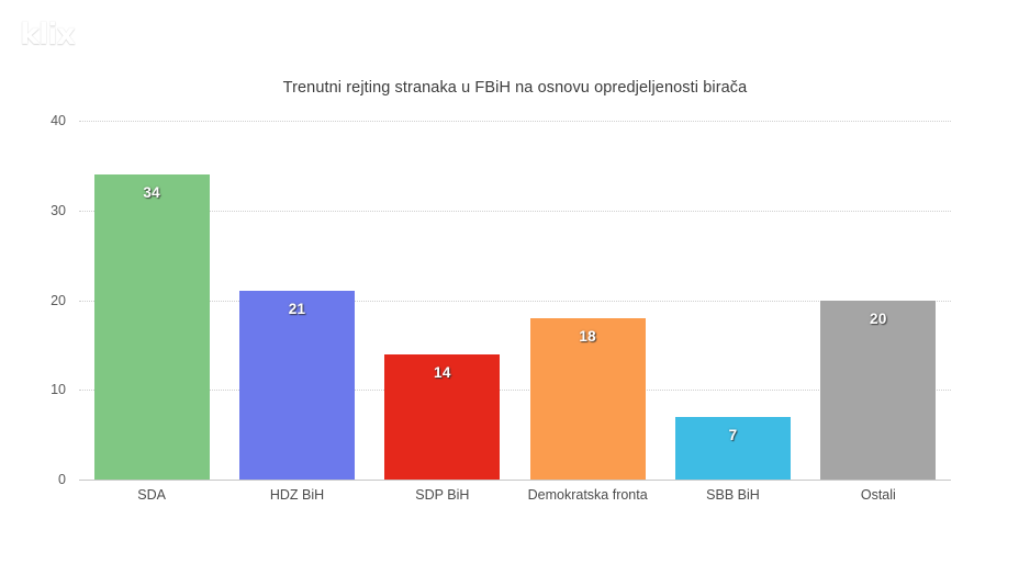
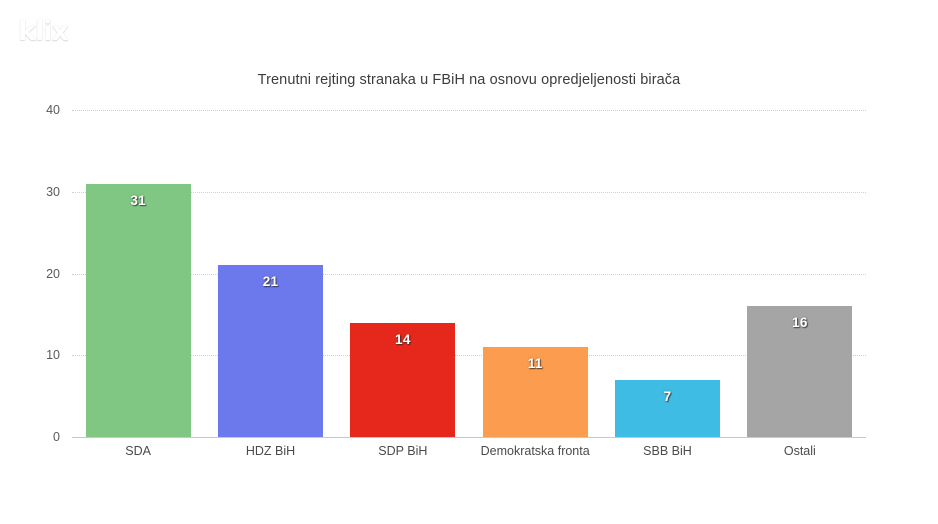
SDA: 34 -> 31
Demokratska fronta: 18 -> 11
Ostali: 20 -> 16
